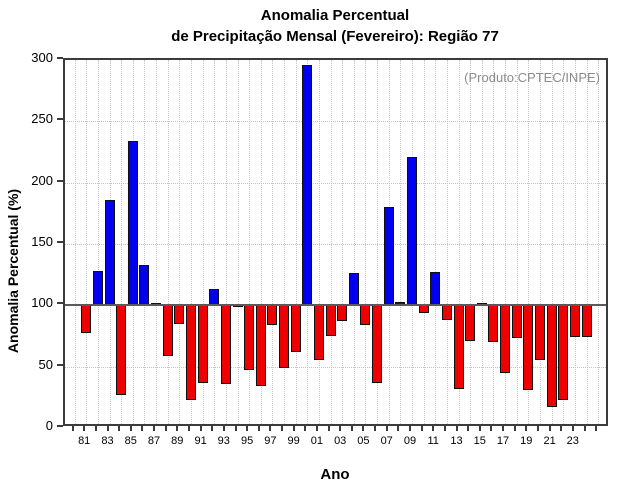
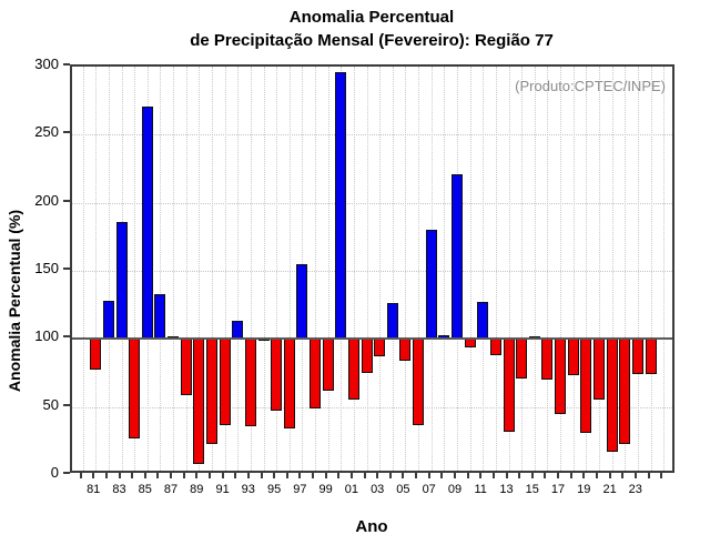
85: 234 -> 271
89: 85 -> 8
97: 84 -> 155
